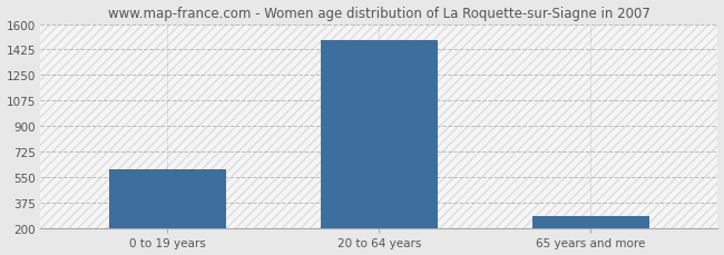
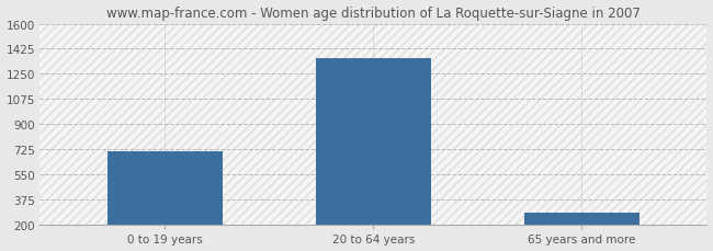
0 to 19 years: 610 -> 710
20 to 64 years: 1490 -> 1360
